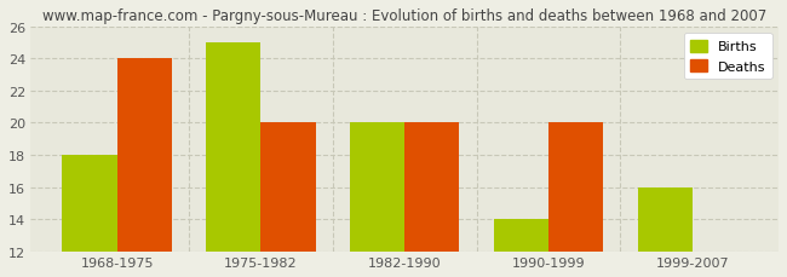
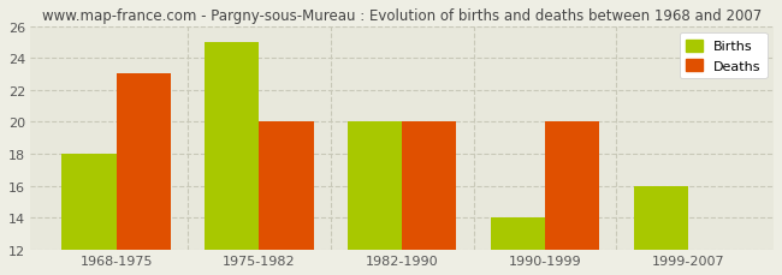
Deaths/1968-1975: 24 -> 23
